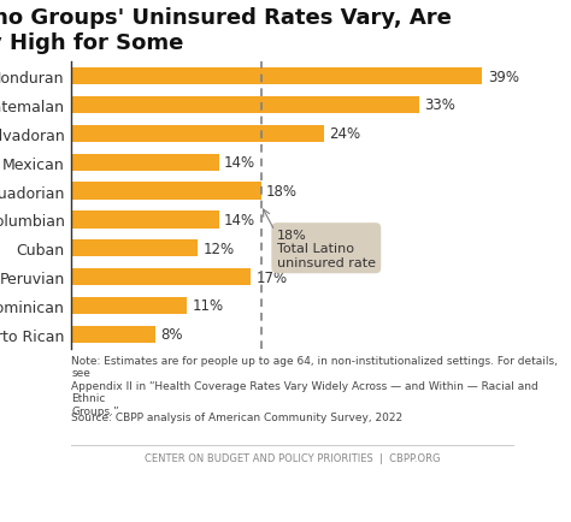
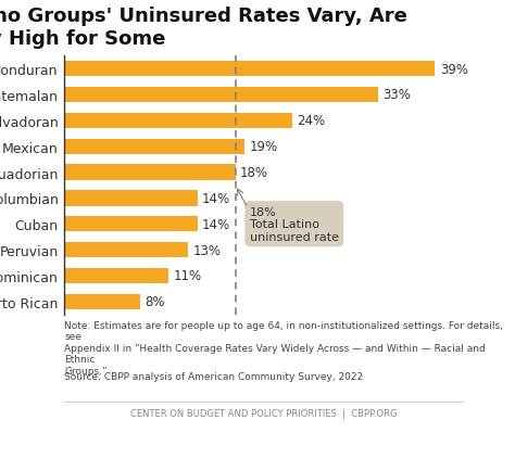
Mexican: 14% -> 19%
Cuban: 12% -> 14%
Peruvian: 17% -> 13%
